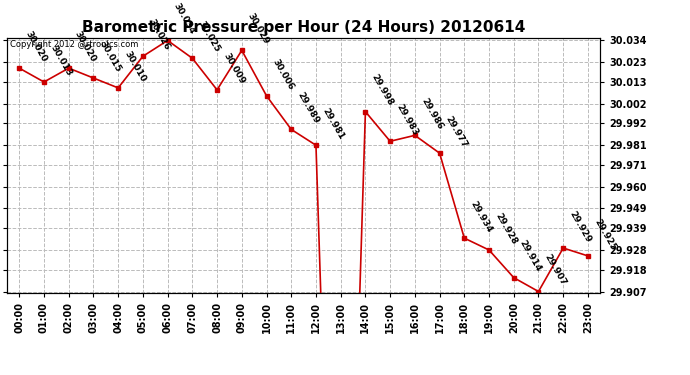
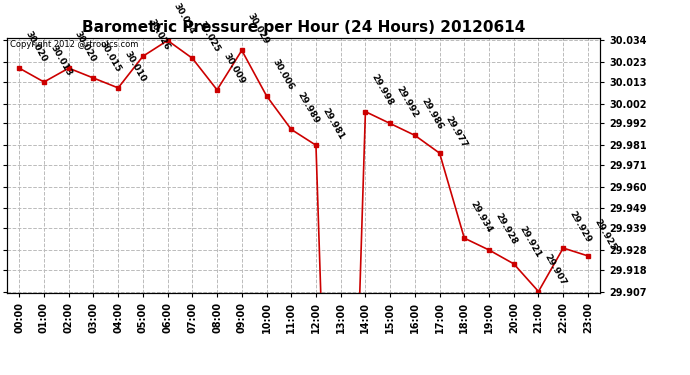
15:00: 29.983 -> 29.992
20:00: 29.914 -> 29.921
